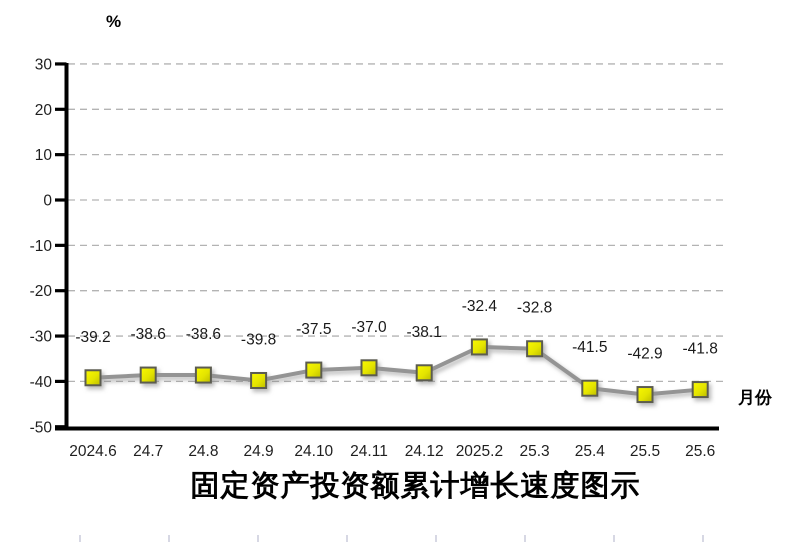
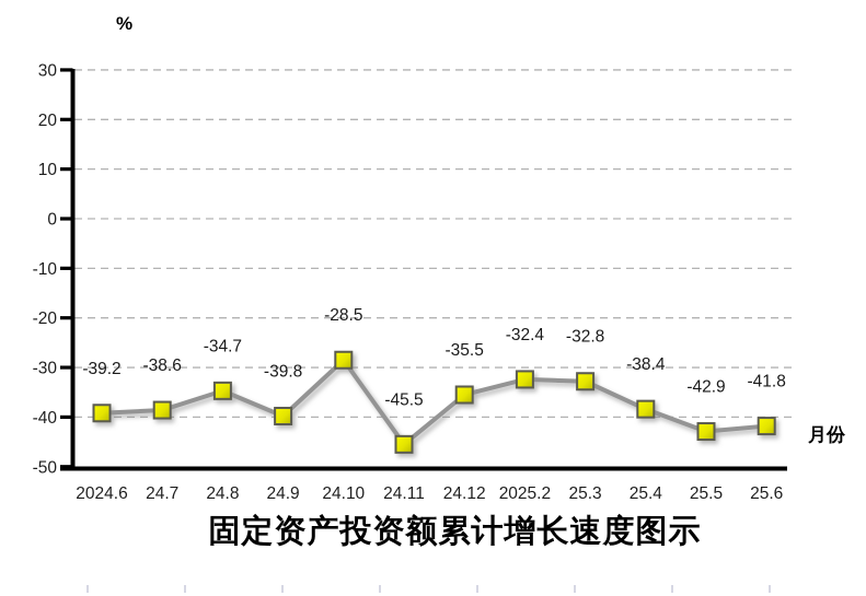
24.8: -38.6 -> -34.7
24.10: -37.5 -> -28.5
24.11: -37.0 -> -45.5
24.12: -38.1 -> -35.5
25.4: -41.5 -> -38.4
